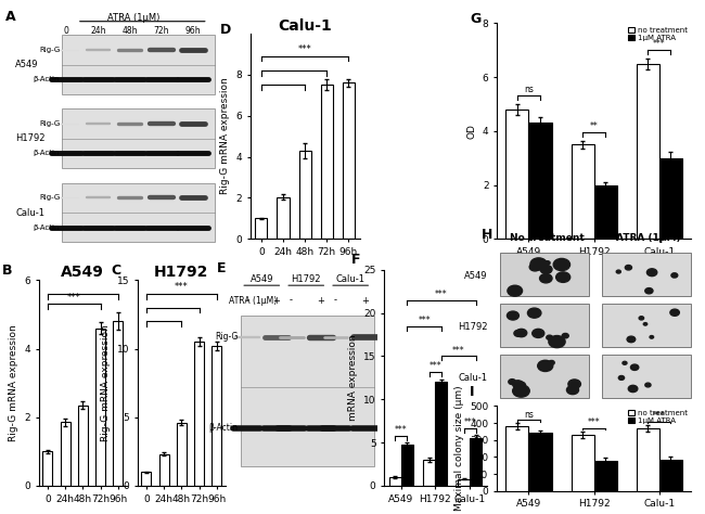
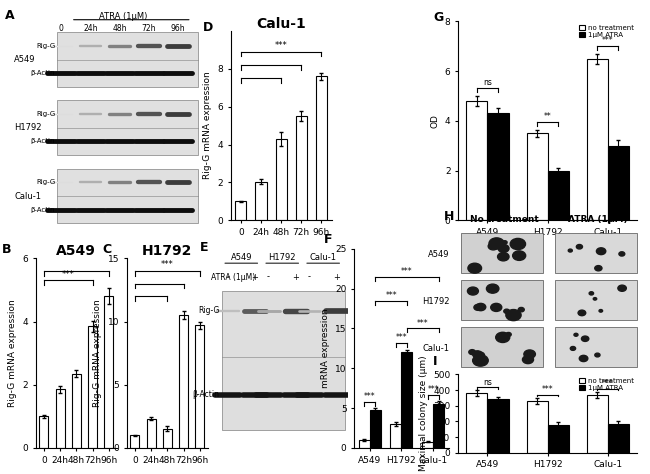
Calu-1/72h: 7.5 -> 5.5
A549/72h: 4.60 -> 3.85
H1792/48h: 4.6 -> 1.5
H1792/96h: 10.2 -> 9.7
